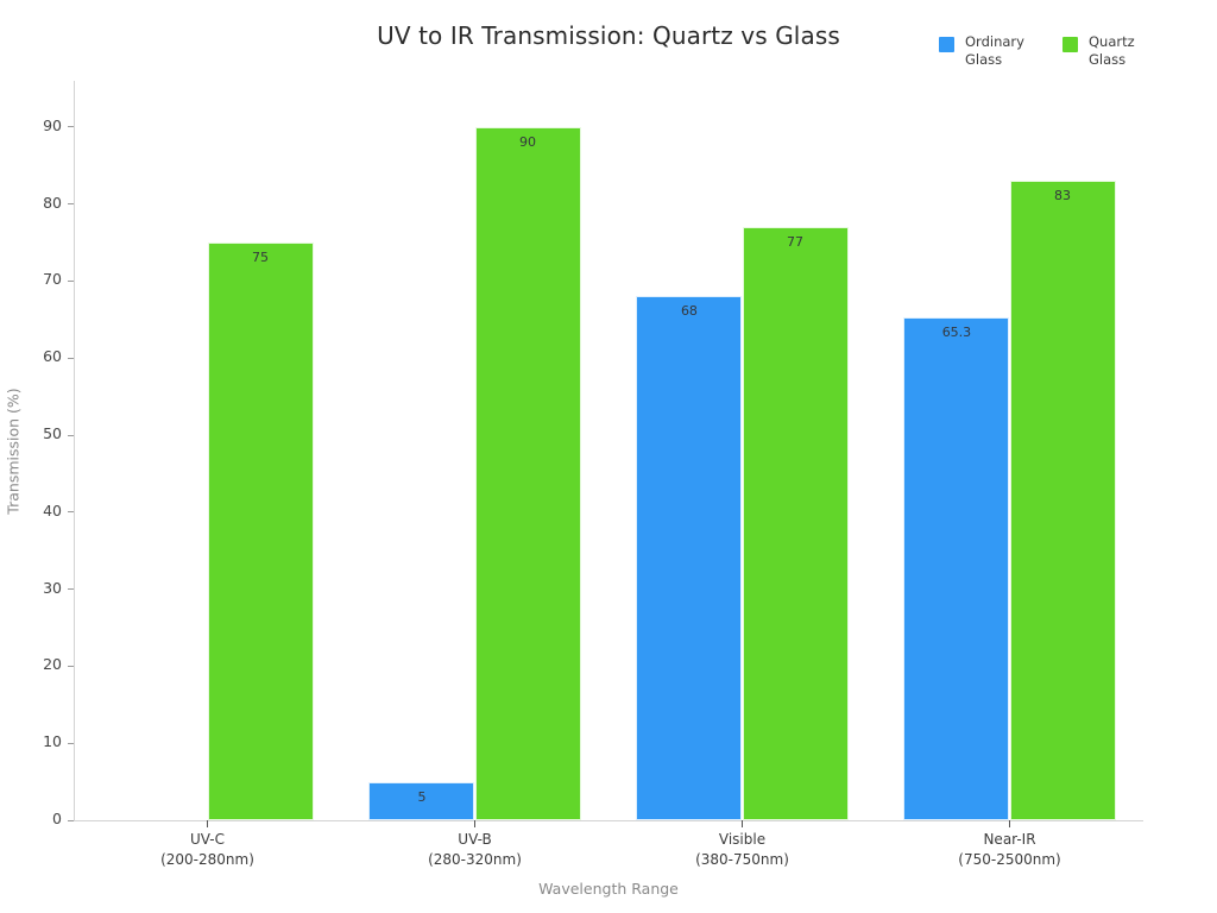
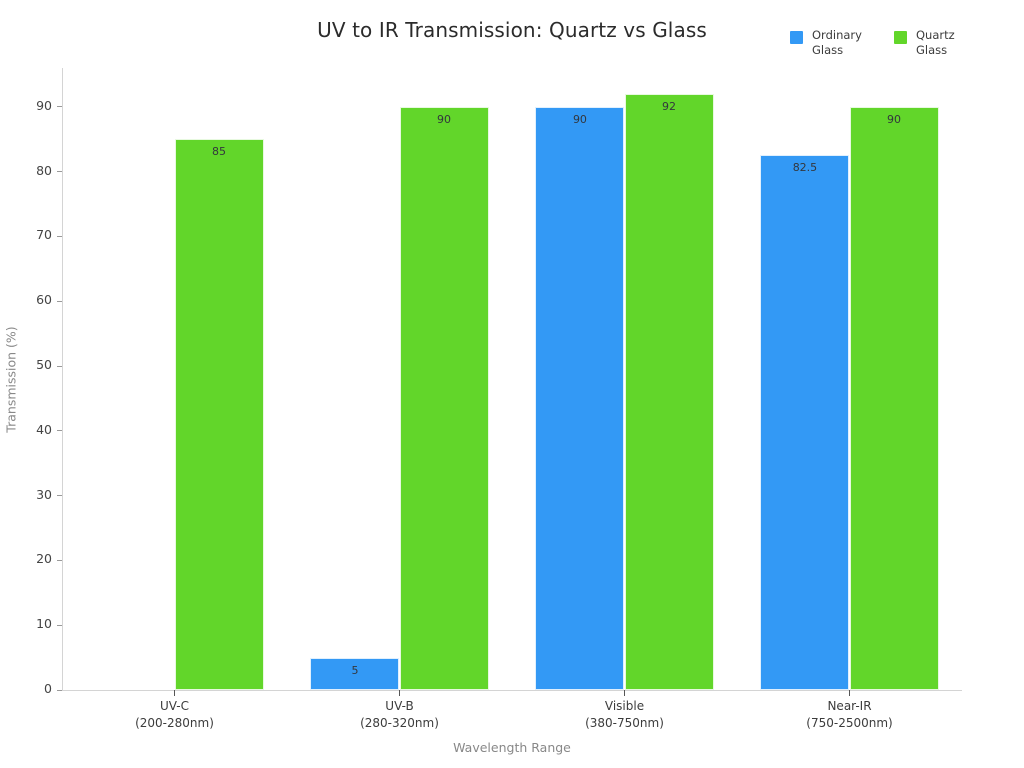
Quartz Glass/UV-C (200-280nm): 75 -> 85
Ordinary Glass/Visible (380-750nm): 68 -> 90
Quartz Glass/Visible (380-750nm): 77 -> 92
Ordinary Glass/Near-IR (750-2500nm): 65.3 -> 82.5
Quartz Glass/Near-IR (750-2500nm): 83 -> 90
